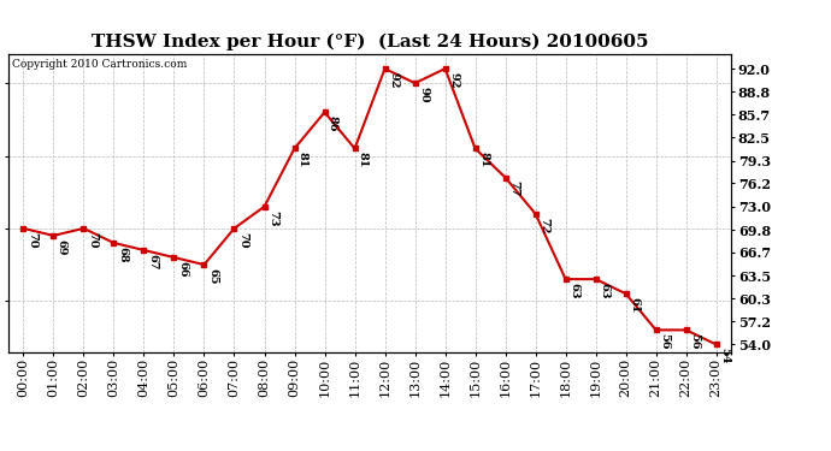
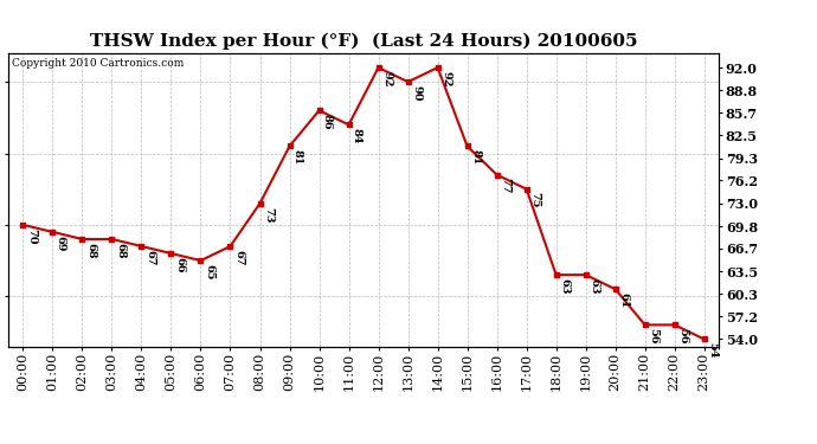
02:00: 70 -> 68
07:00: 70 -> 67
11:00: 81 -> 84
17:00: 72 -> 75
